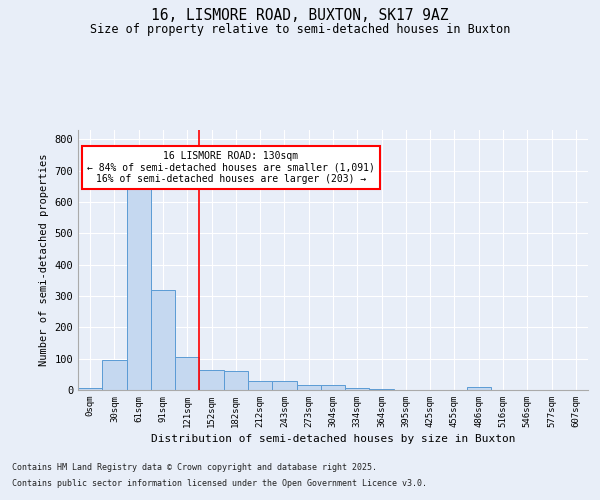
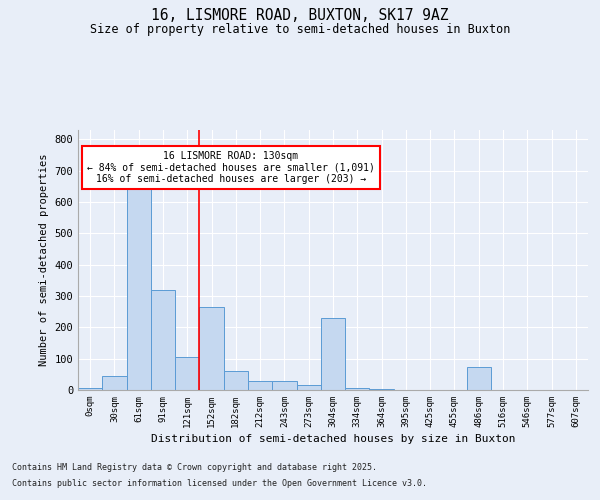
30sqm: 95 -> 45
152sqm: 63 -> 265
304sqm: 15 -> 230
486sqm: 10 -> 75
